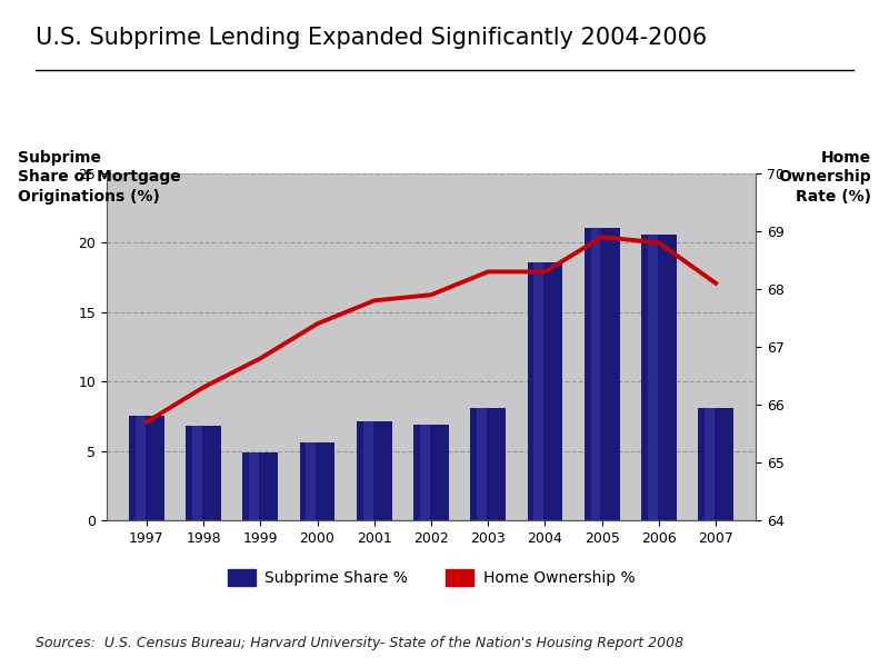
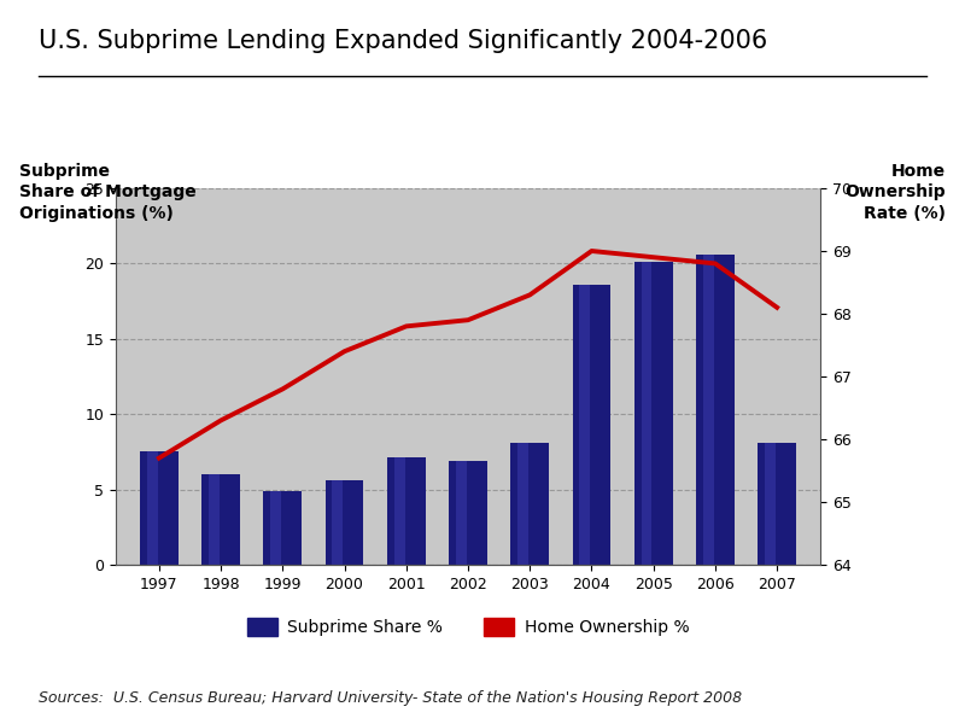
Subprime Share %/1998: 6.8 -> 6.0
Home Ownership %/2004: 68.3 -> 69.0
Subprime Share %/2005: 21.1 -> 20.1
